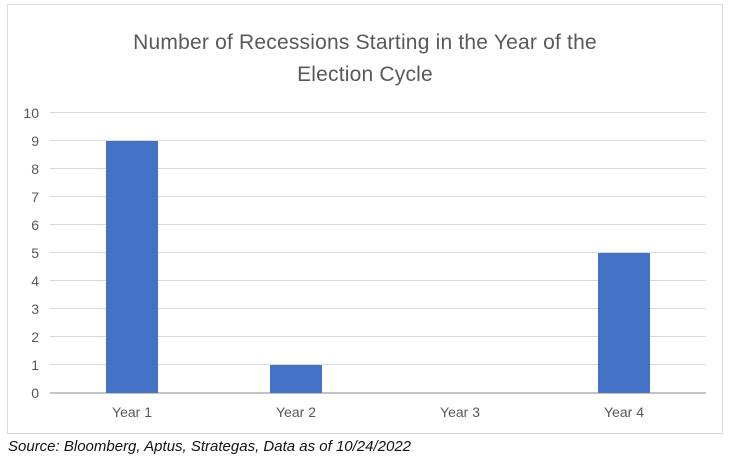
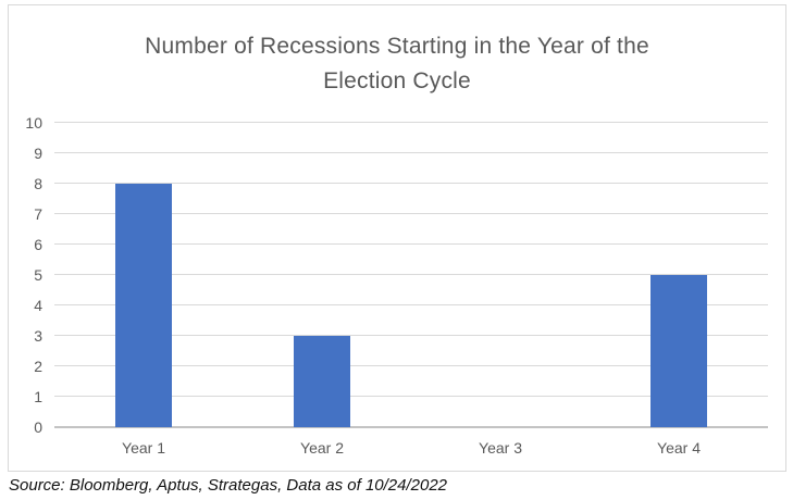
Year 1: 9 -> 8
Year 2: 1 -> 3
